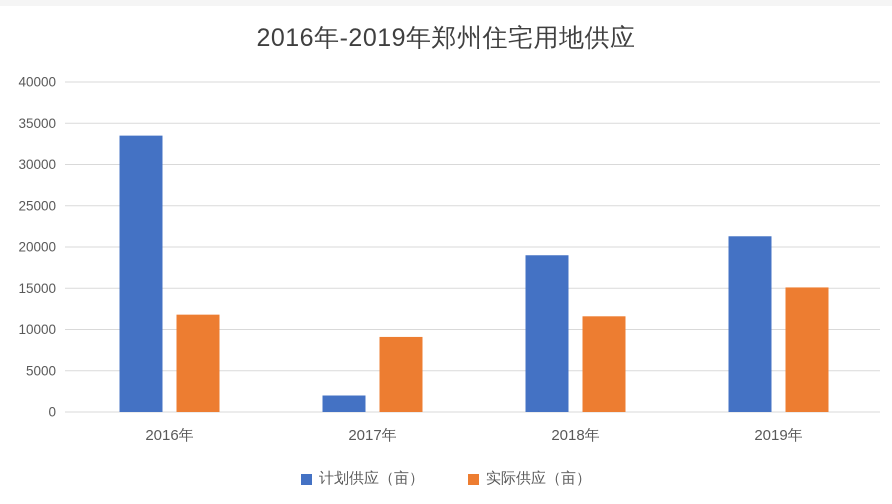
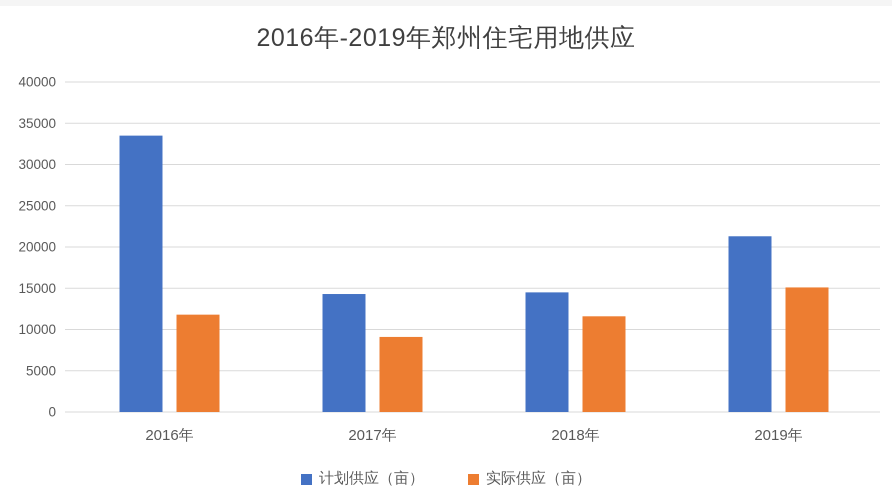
计划供应（亩）/2017年: 2000 -> 14000
计划供应（亩）/2018年: 19000 -> 14000
